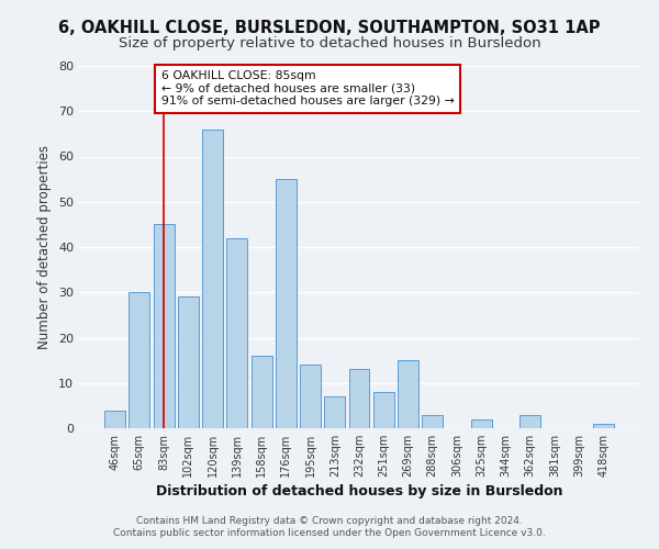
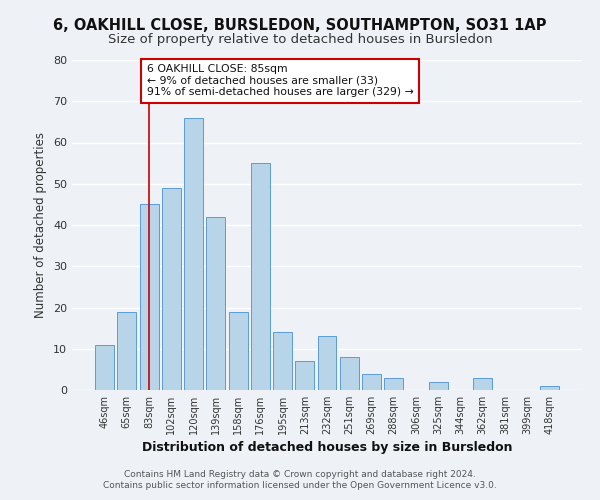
46sqm: 4 -> 11
65sqm: 30 -> 19
102sqm: 29 -> 49
158sqm: 16 -> 19
269sqm: 15 -> 4
